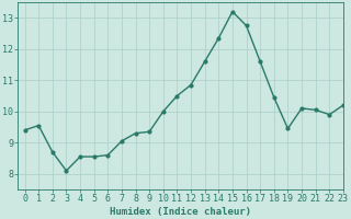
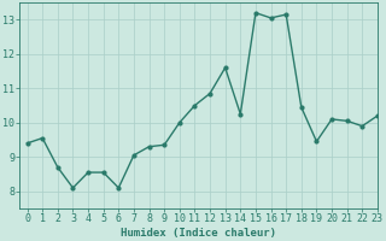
6: 8.60 -> 8.10
14: 12.35 -> 10.25
16: 12.75 -> 13.05
17: 11.60 -> 13.15
